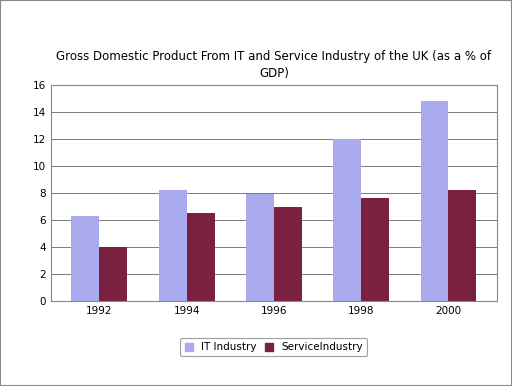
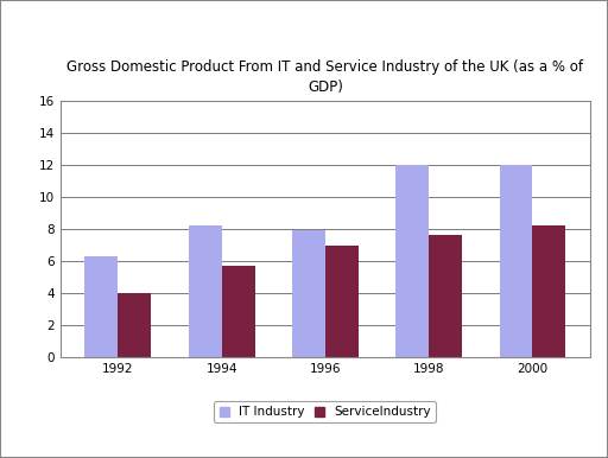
ServiceIndustry/1994: 6.5 -> 5.7
IT Industry/2000: 14.8 -> 12.0
